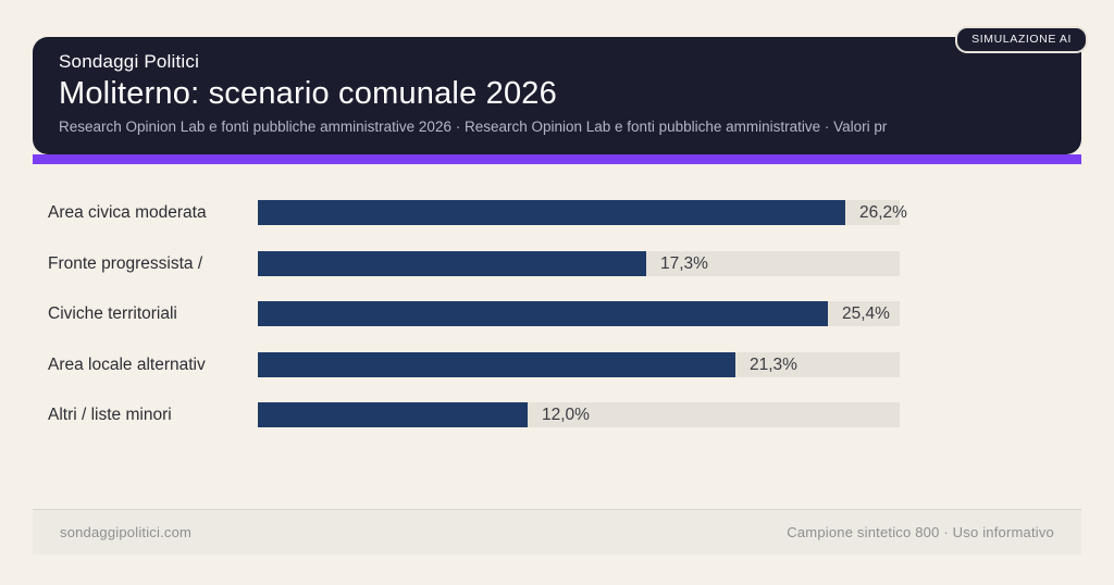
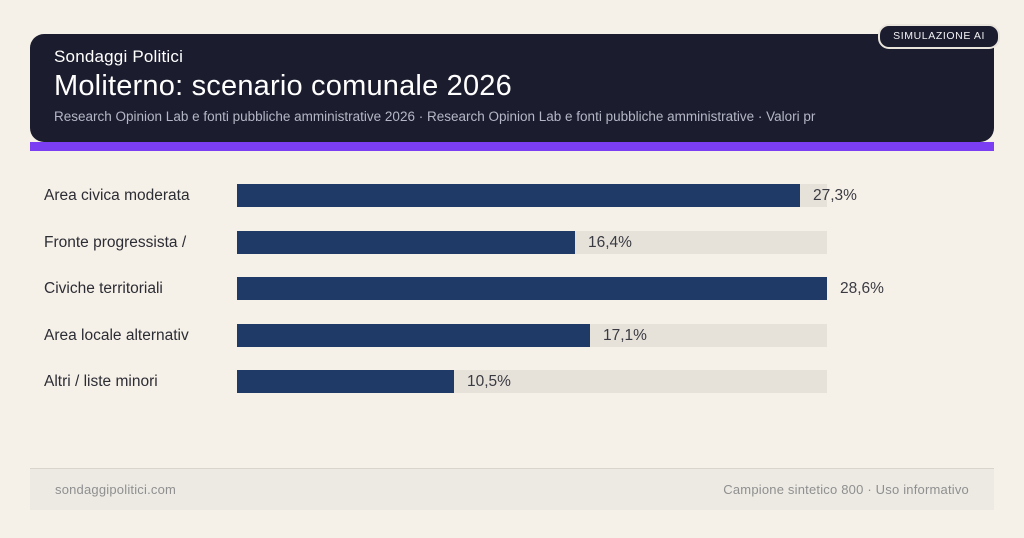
Area civica moderata: 26,2% -> 27,3%
Fronte progressista /: 17,3% -> 16,4%
Civiche territoriali: 25,4% -> 28,6%
Area locale alternativ: 21,3% -> 17,1%
Altri / liste minori: 12,0% -> 10,5%
